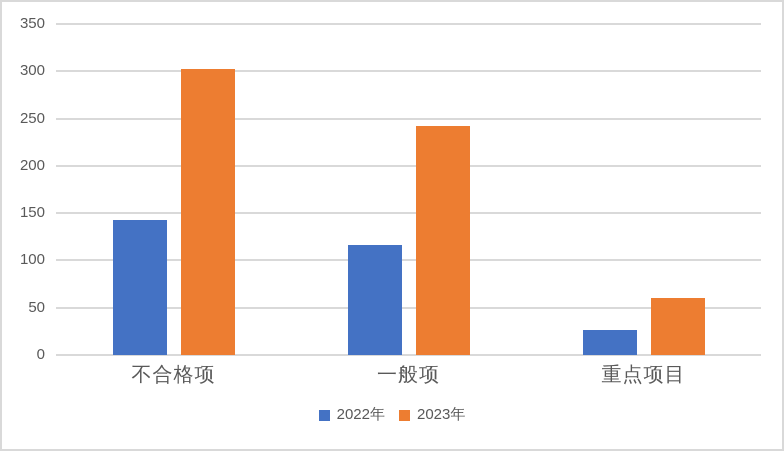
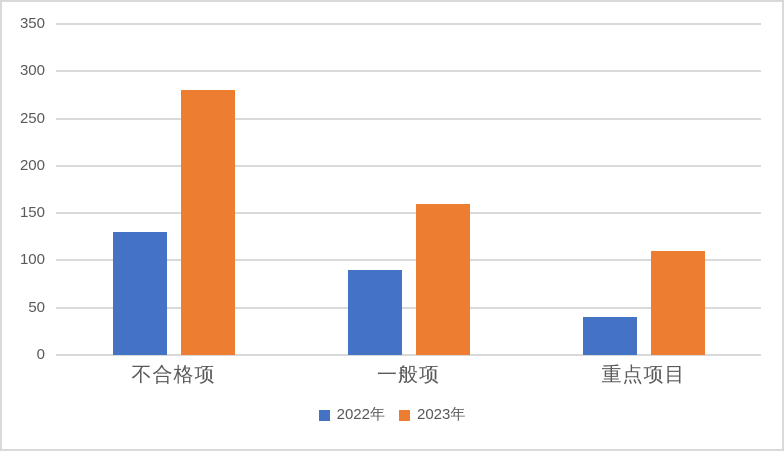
2022年/不合格项: 140 -> 130
2023年/不合格项: 300 -> 280
2022年/一般项: 120 -> 90
2023年/一般项: 240 -> 160
2022年/重点项目: 30 -> 40
2023年/重点项目: 60 -> 110
